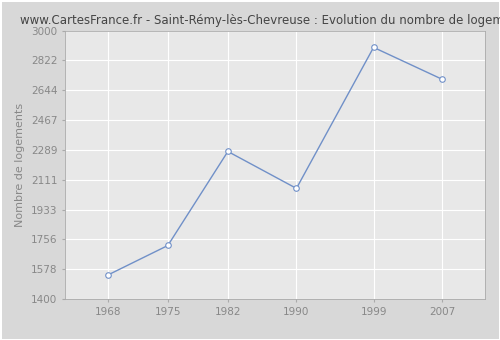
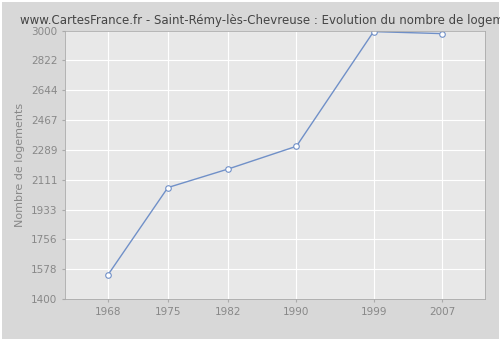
1975: 1720 -> 2060
1982: 2280 -> 2180
1990: 2060 -> 2310
1999: 2900 -> 2990
2007: 2710 -> 2980
